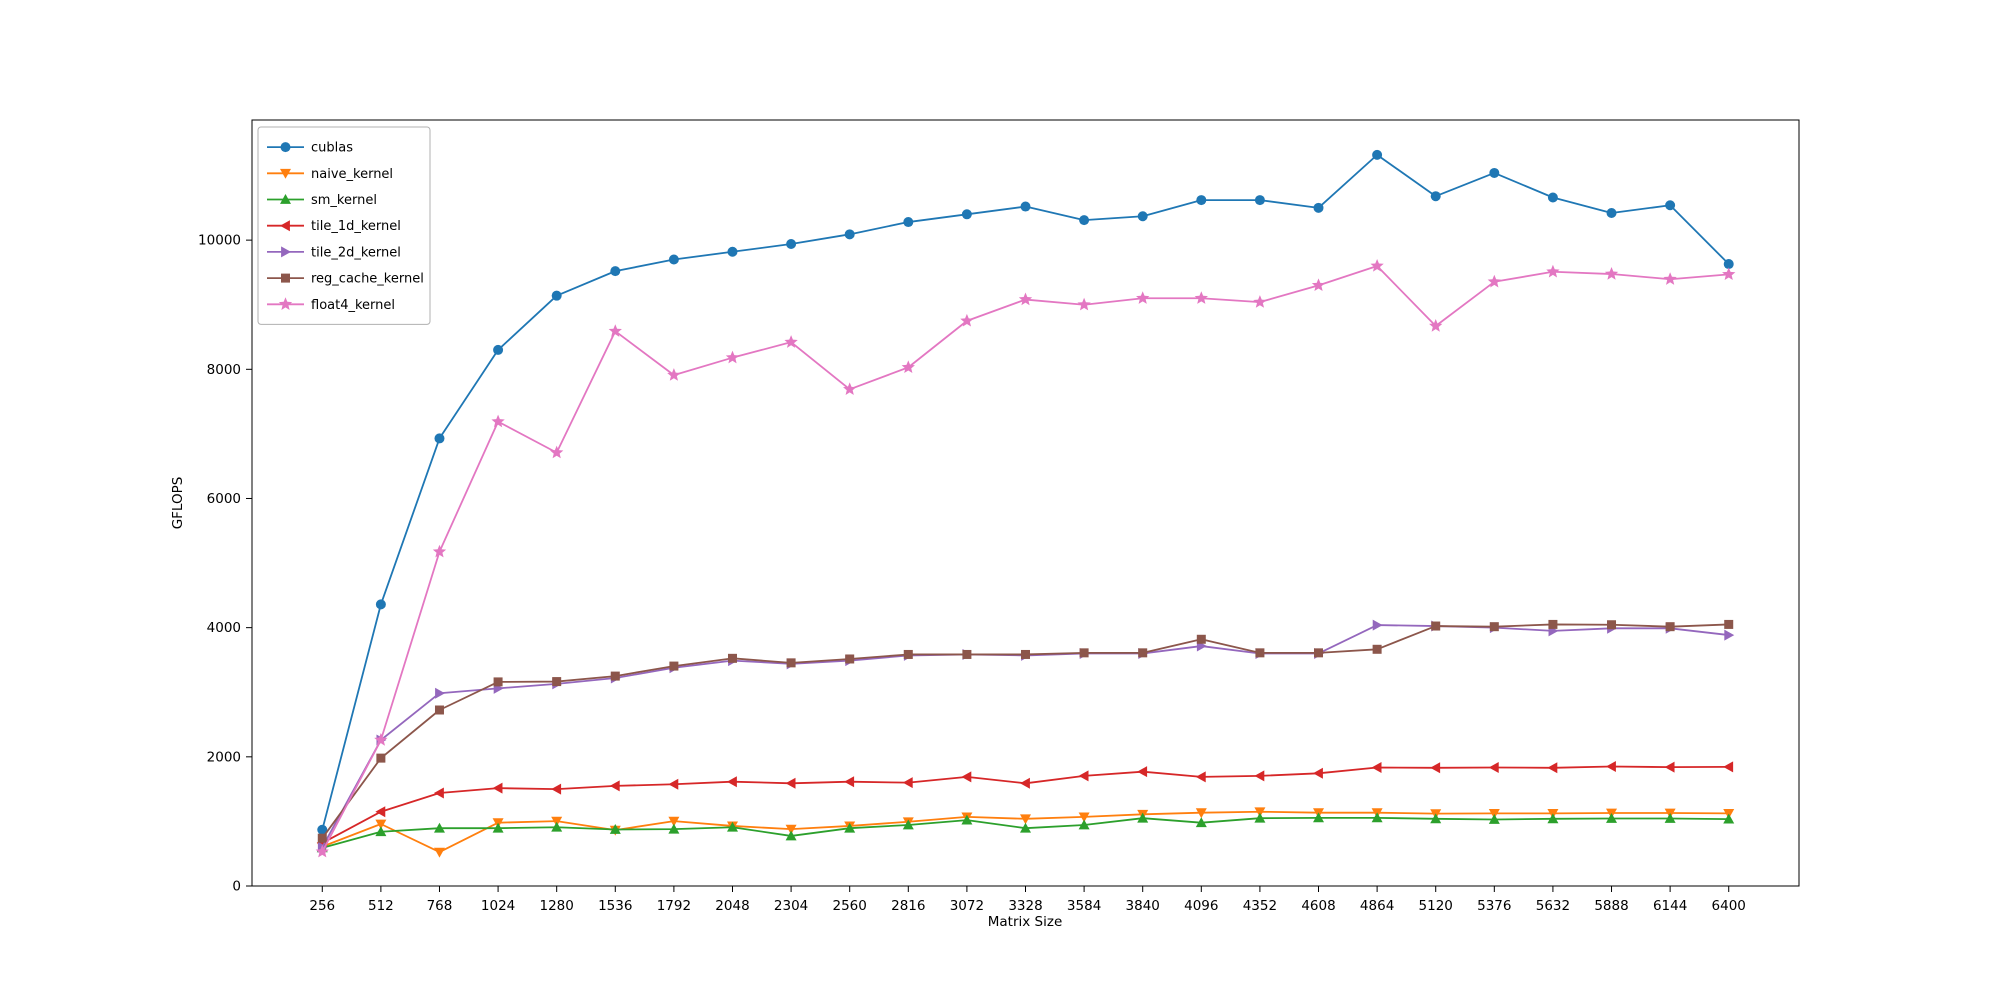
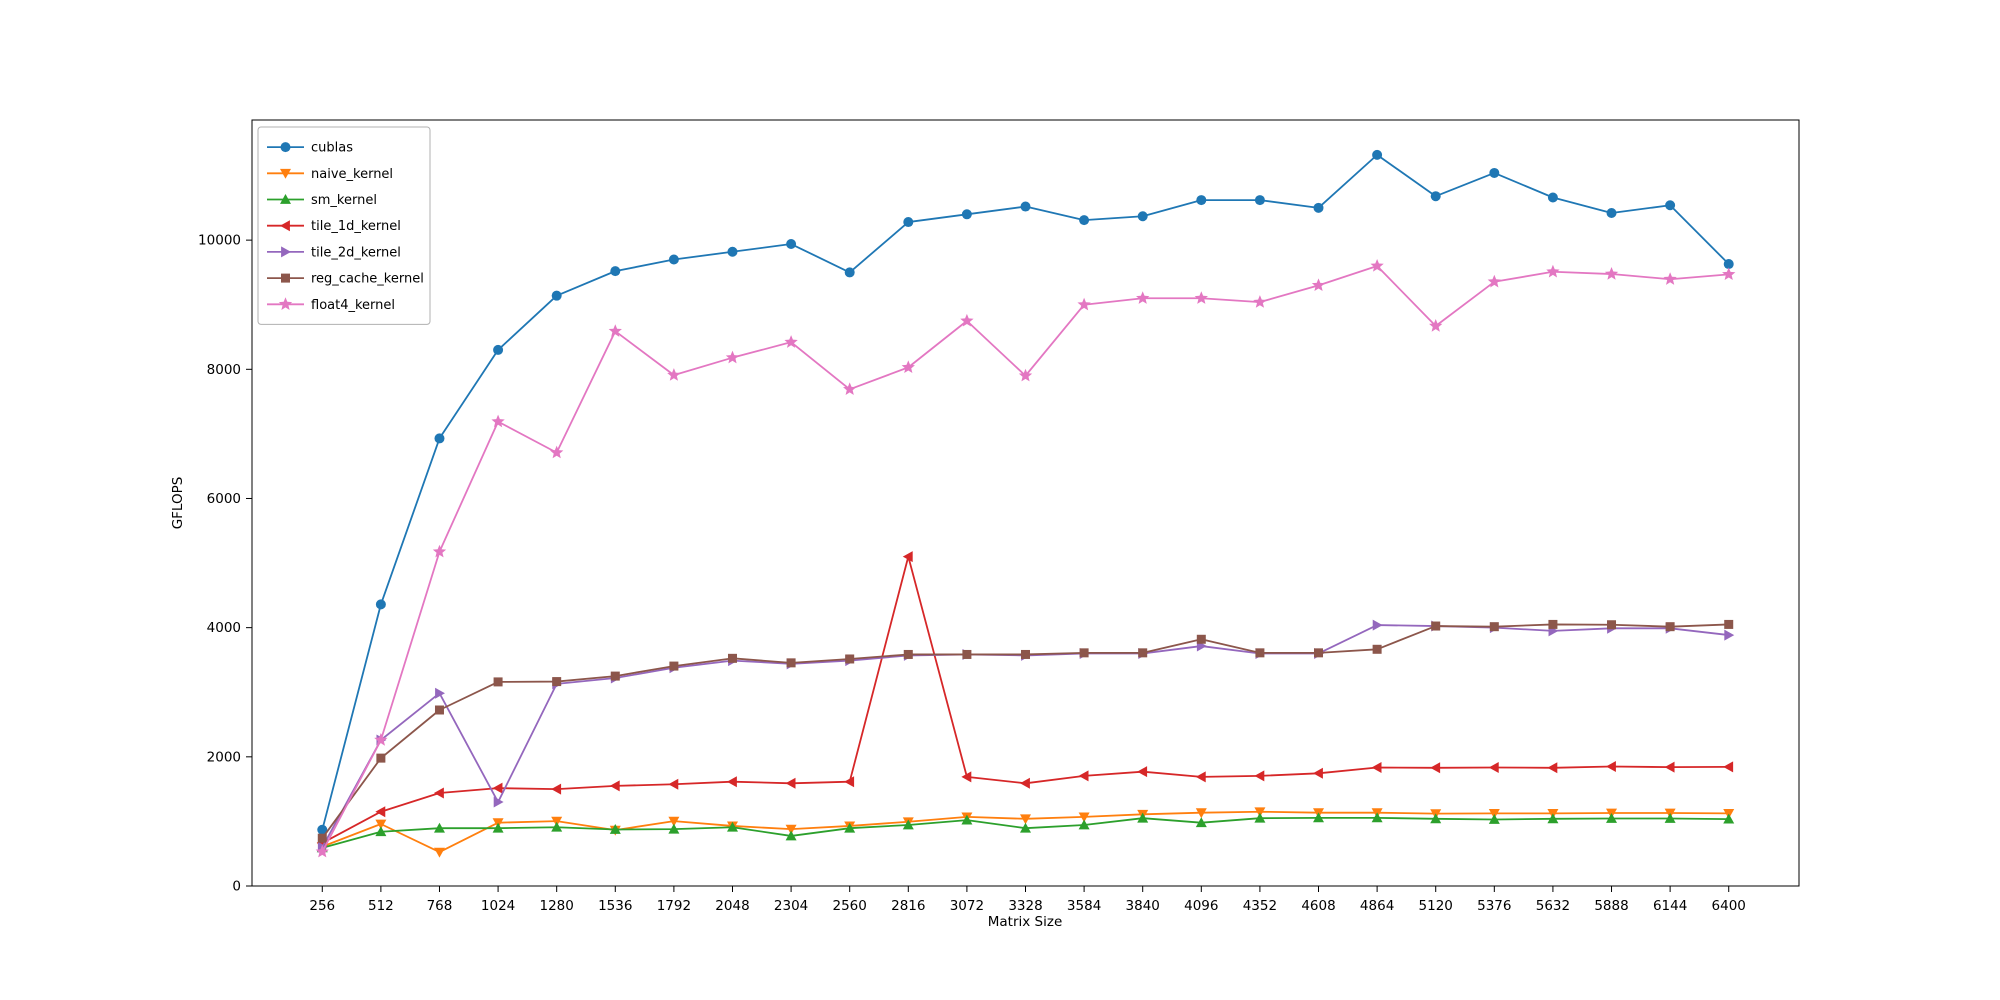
tile_2d_kernel/1024: 3100 -> 1300
cublas/2560: 10100 -> 9500
tile_1d_kernel/2816: 1600 -> 5100
float4_kernel/3328: 9100 -> 7900
